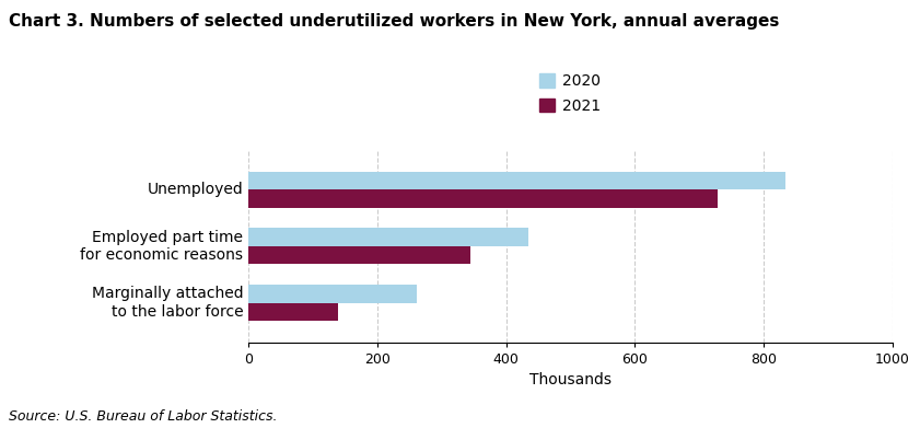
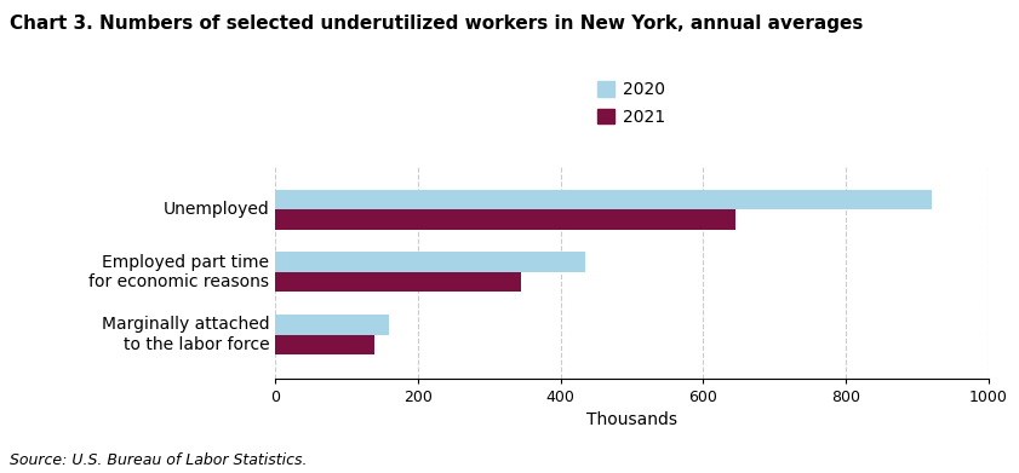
2020/Unemployed: 834 -> 920
2021/Unemployed: 728 -> 645
2020/Marginally attached to the labor force: 262 -> 160
